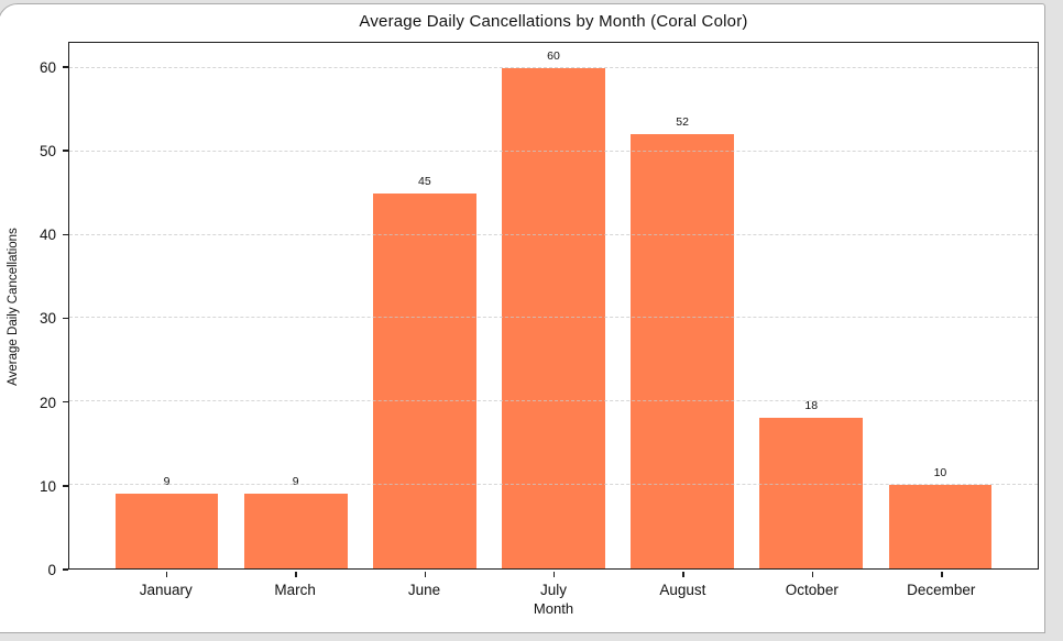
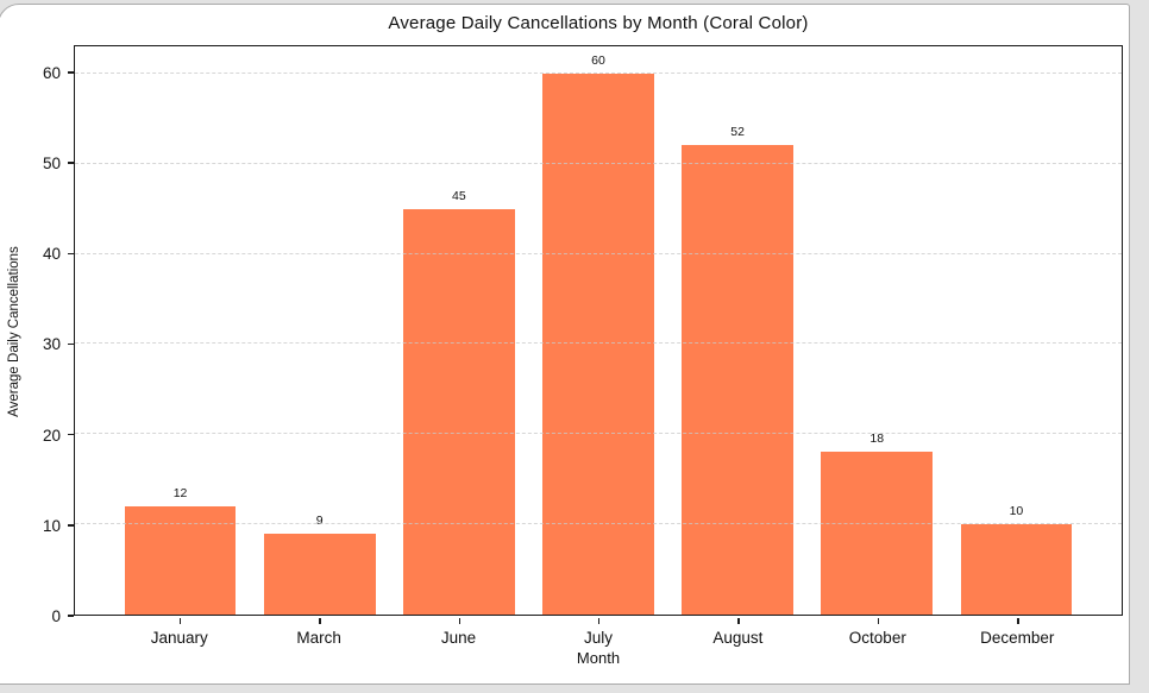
January: 9 -> 12
